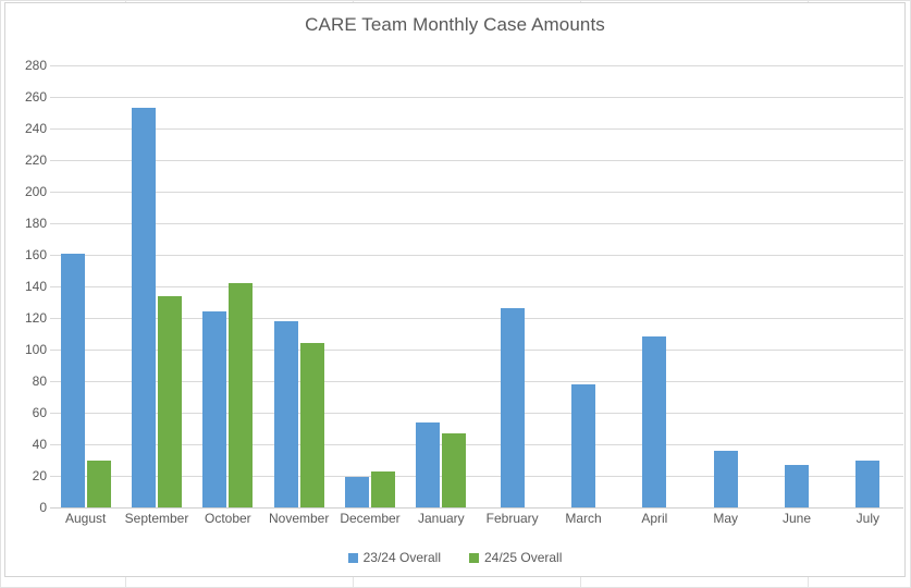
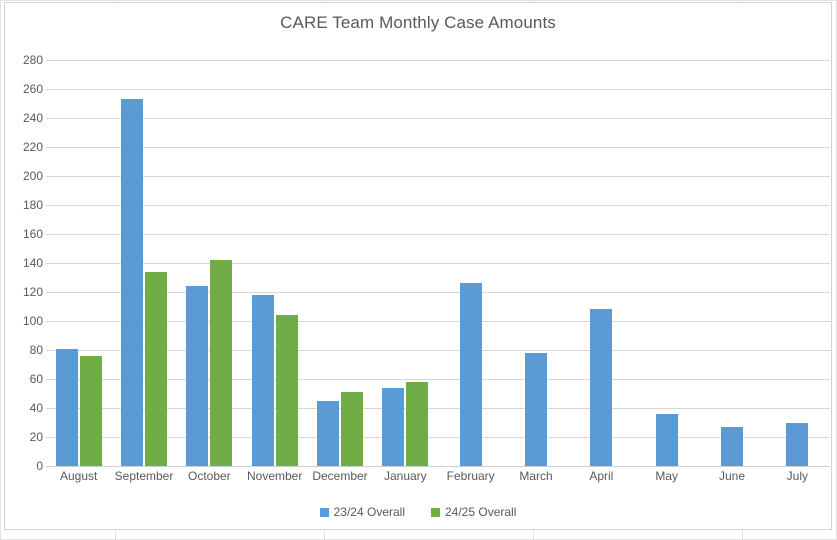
23/24 Overall/August: 161 -> 81
24/25 Overall/August: 30 -> 76
23/24 Overall/December: 19 -> 45
24/25 Overall/December: 23 -> 51
24/25 Overall/January: 47 -> 58
